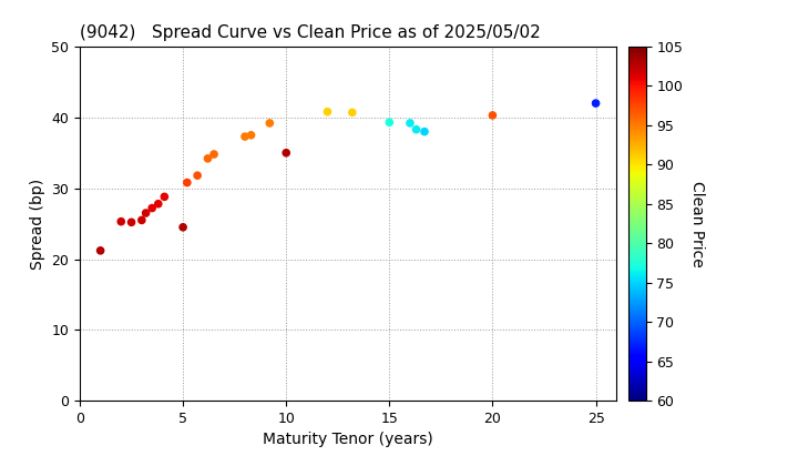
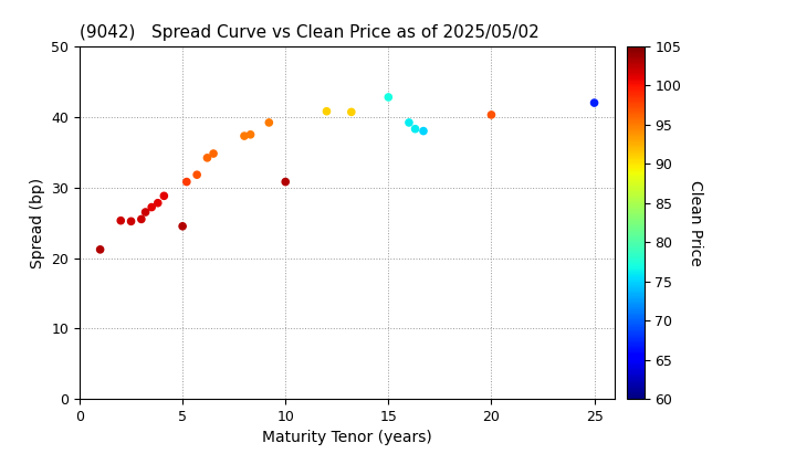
10: 35.0 -> 30.8
15: 39.3 -> 42.8
